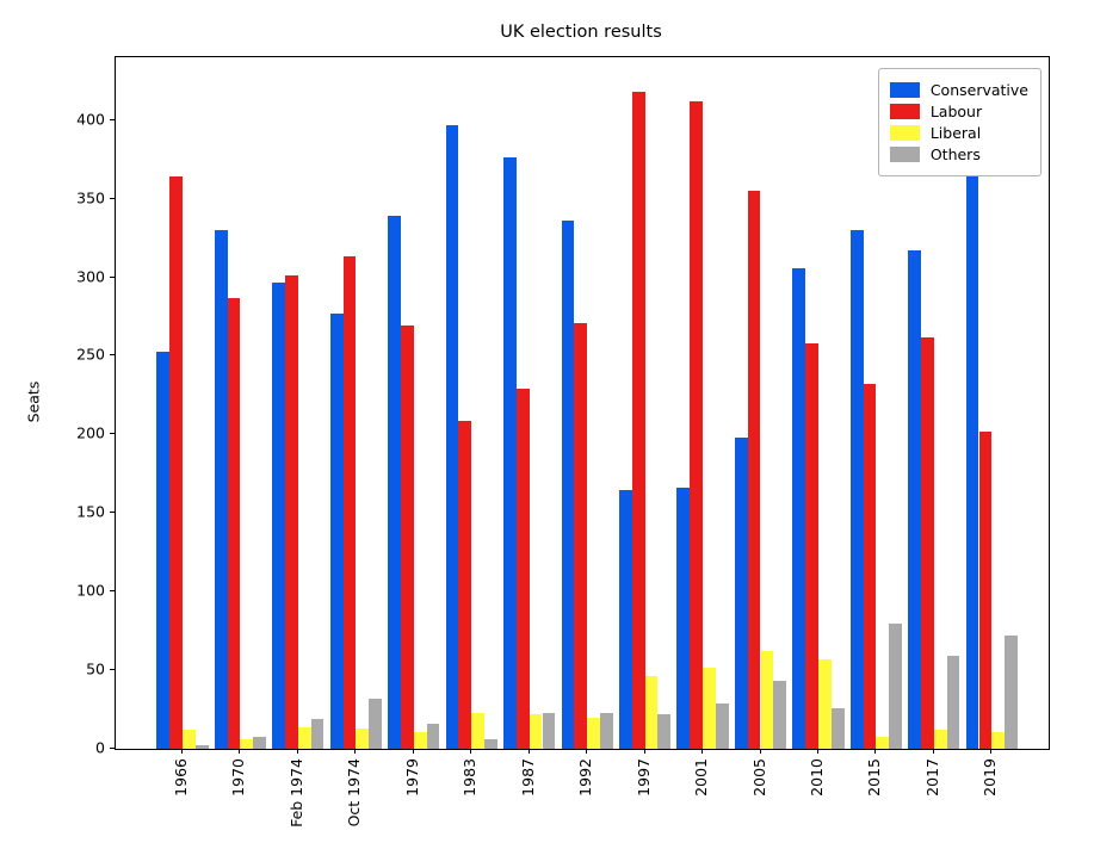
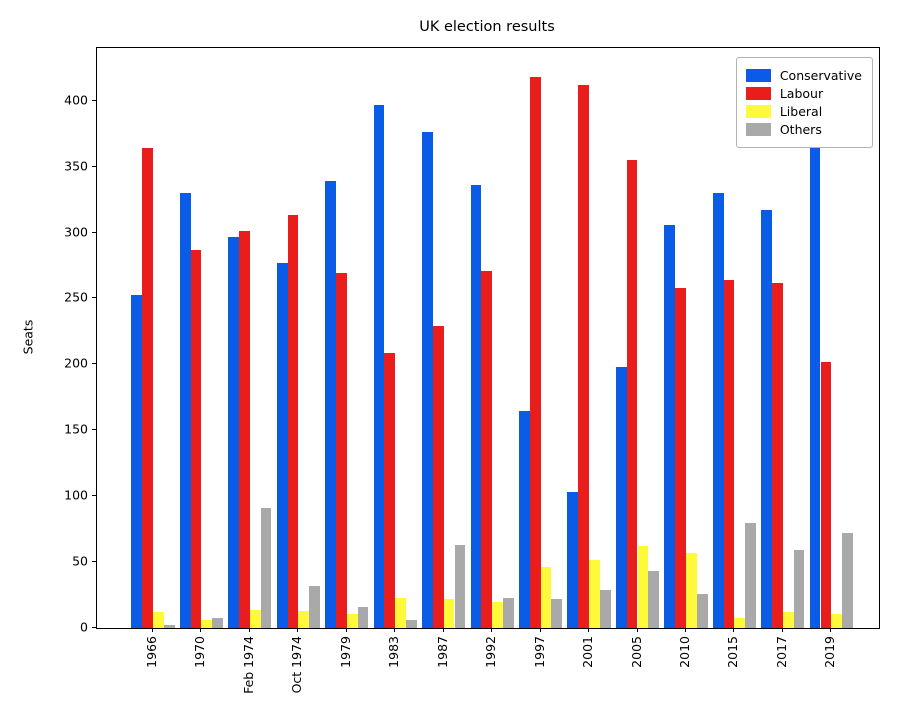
Others/Feb 1974: 19 -> 91
Others/1987: 23 -> 63
Conservative/2001: 166 -> 103
Labour/2015: 232 -> 264
